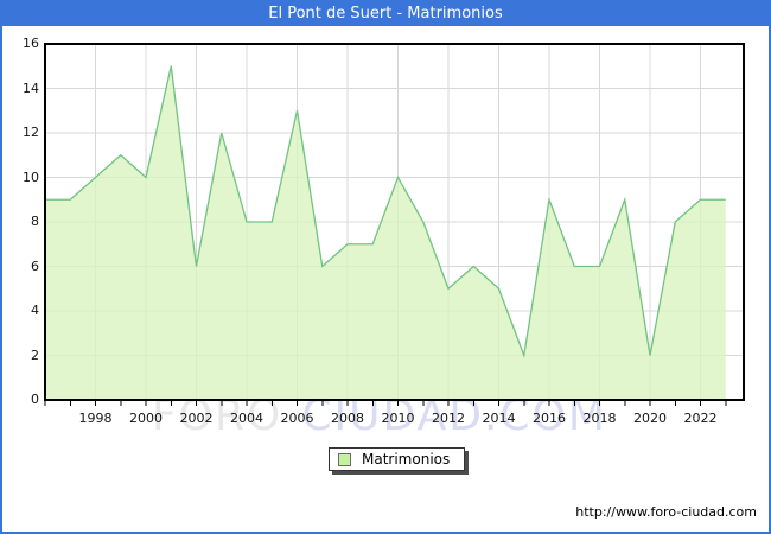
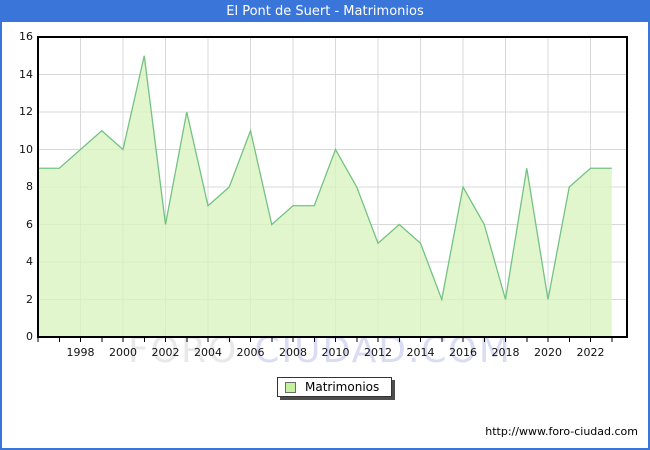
2004: 8 -> 7
2006: 13 -> 11
2016: 9 -> 8
2018: 6 -> 2
